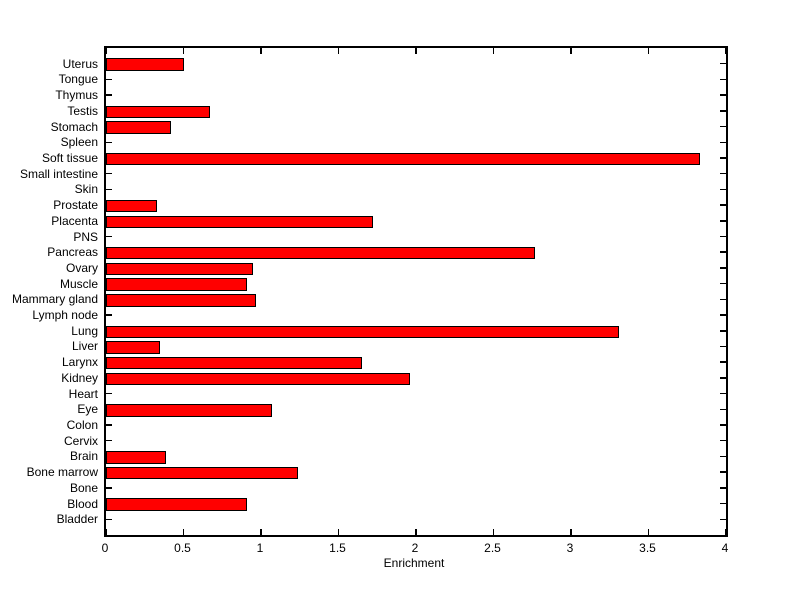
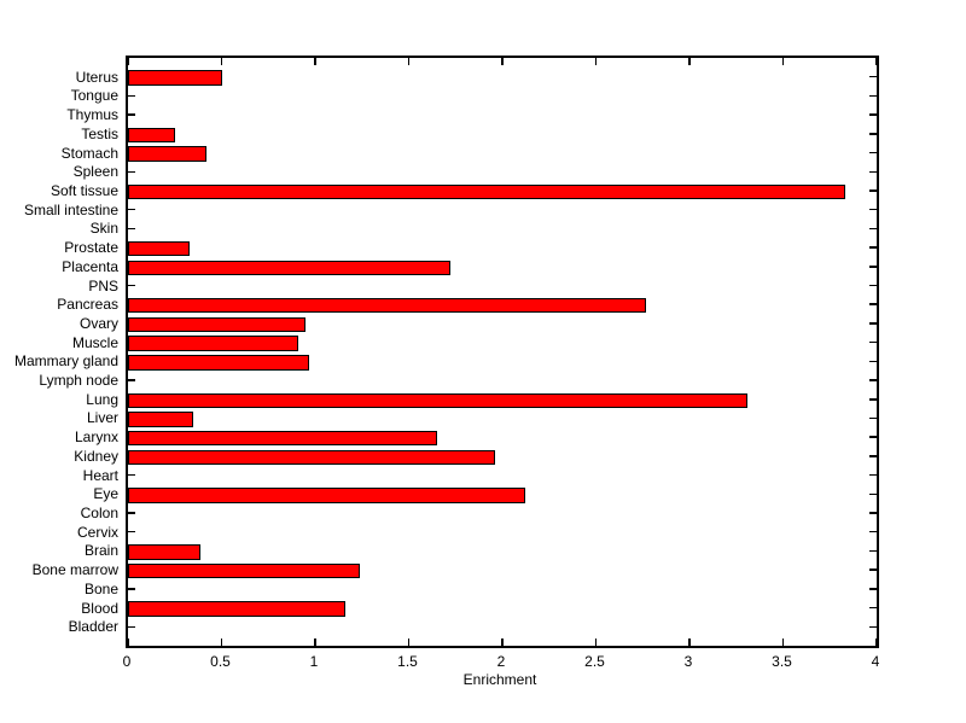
Testis: 0.67 -> 0.25
Eye: 1.07 -> 2.12
Blood: 0.91 -> 1.16
